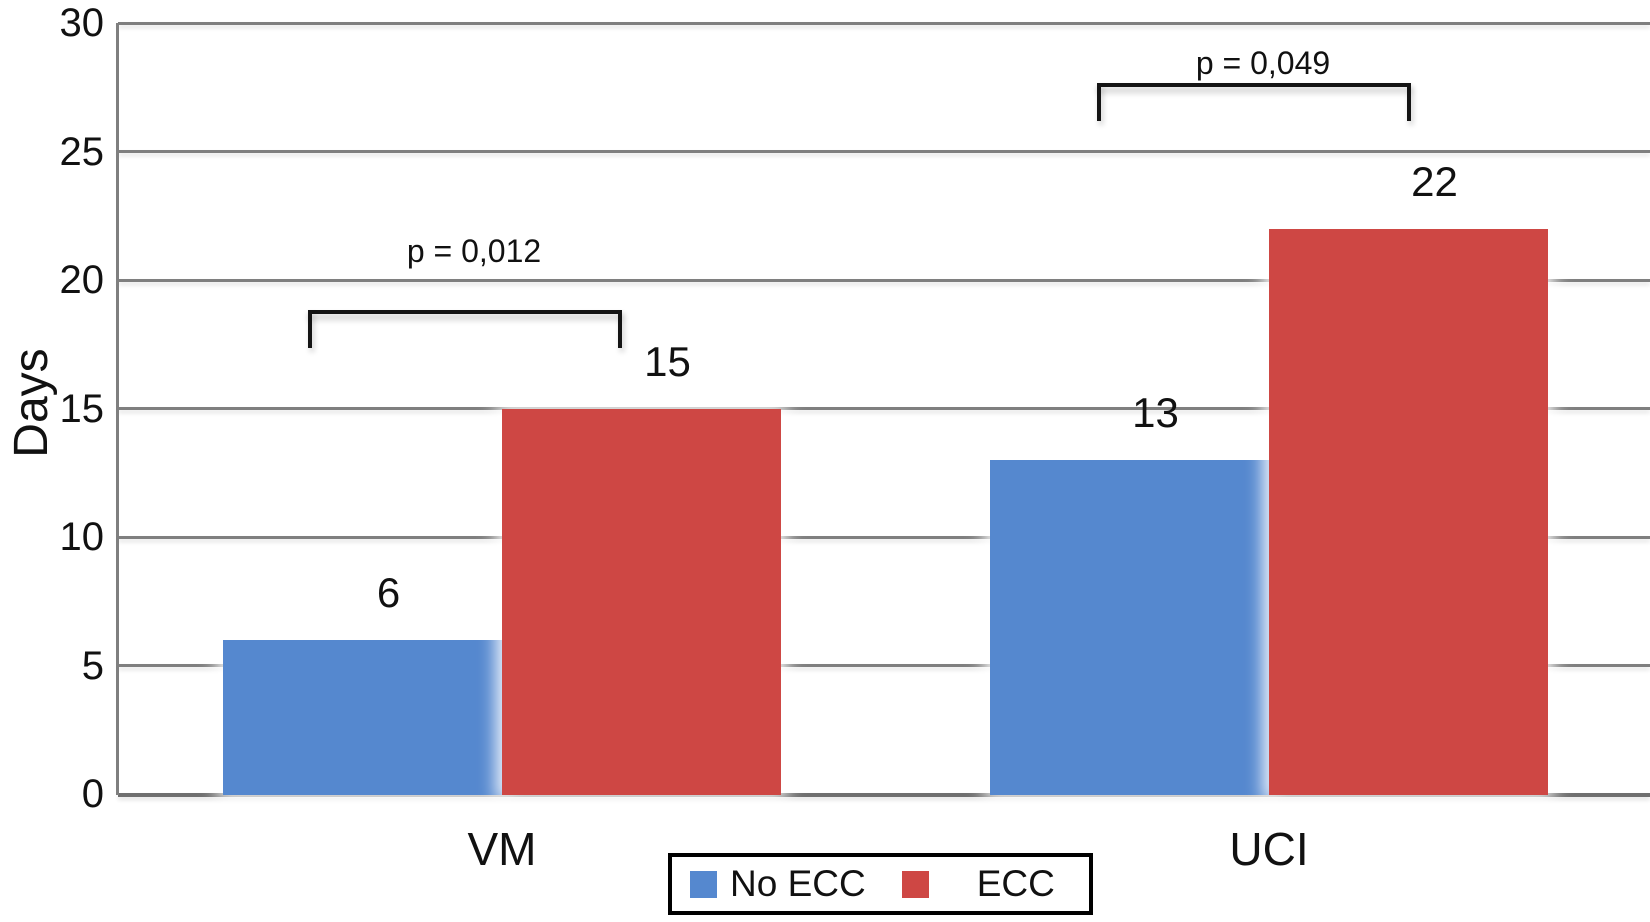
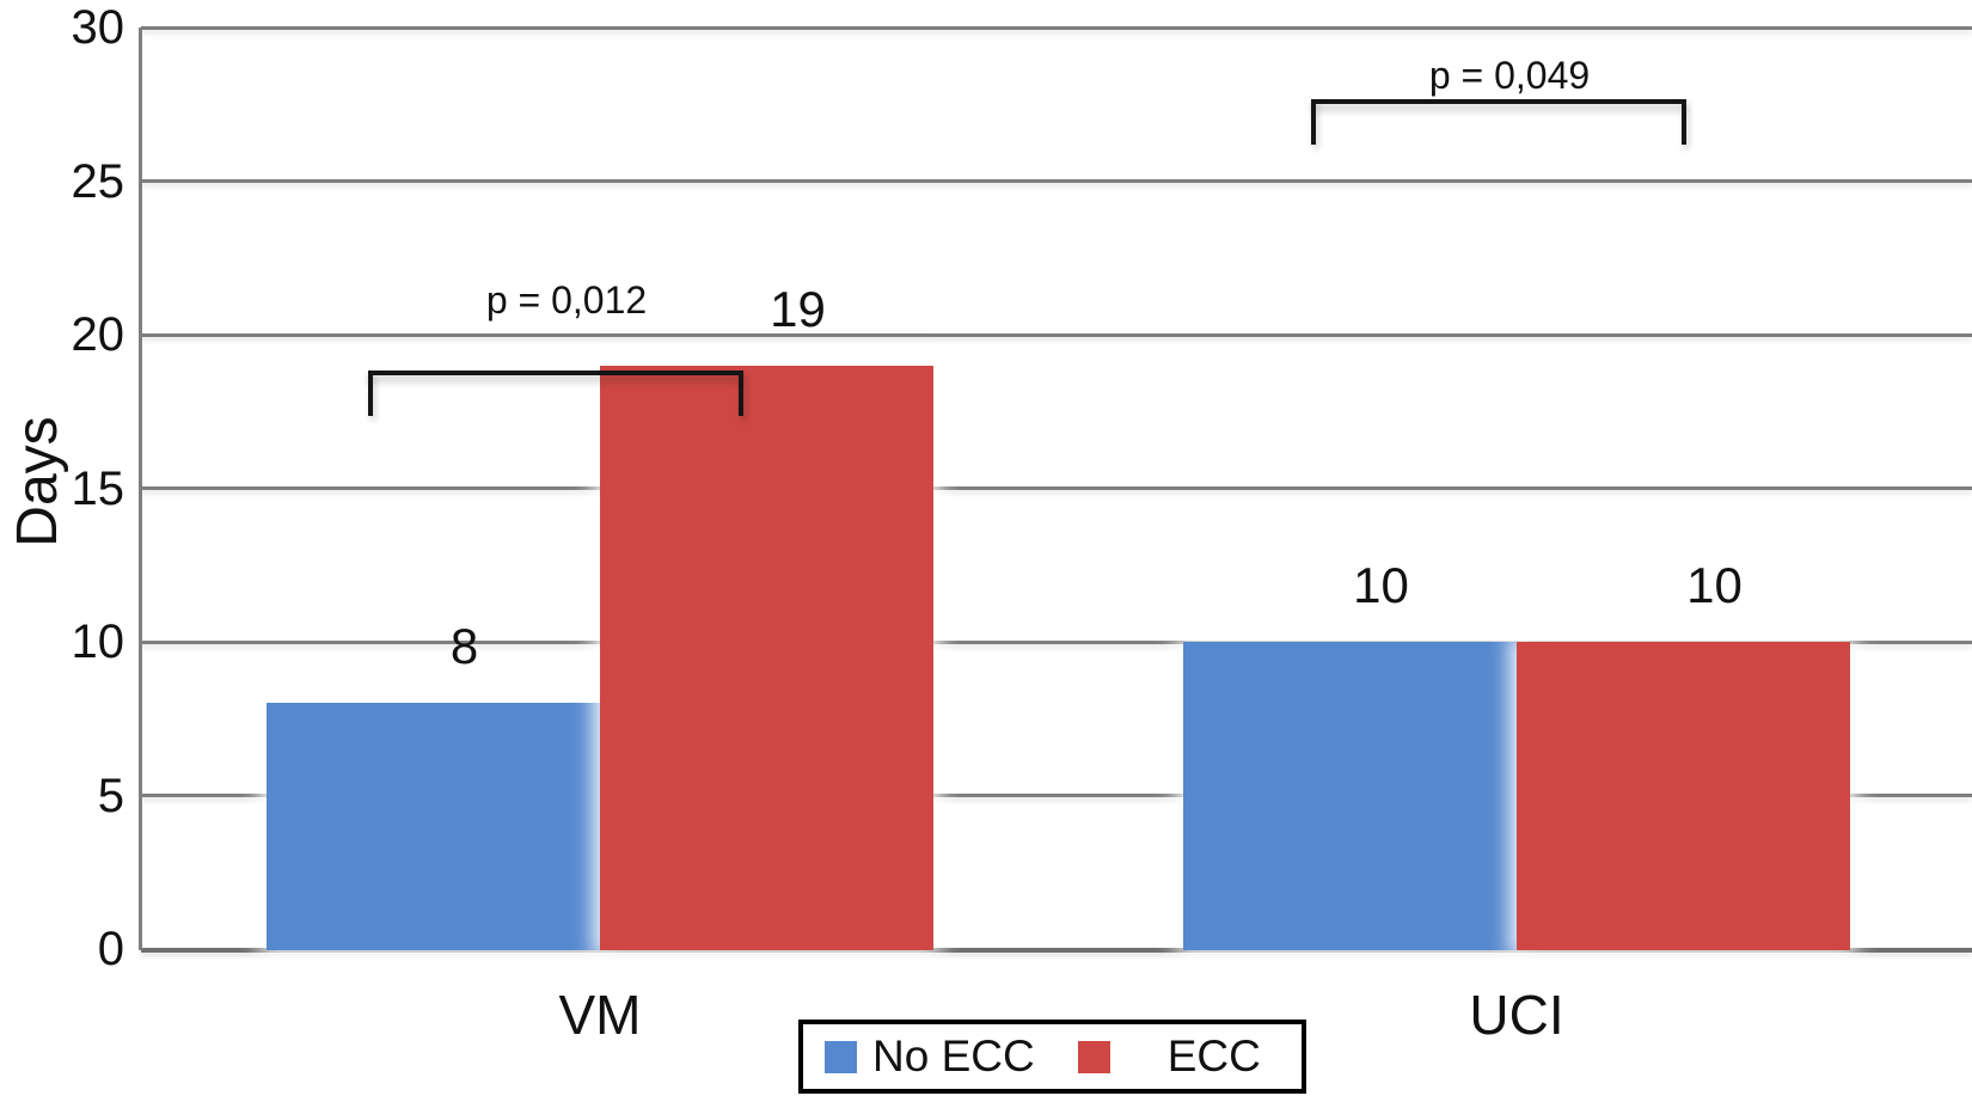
No ECC/VM: 6 -> 8
ECC/VM: 15 -> 19
No ECC/UCI: 13 -> 10
ECC/UCI: 22 -> 10
